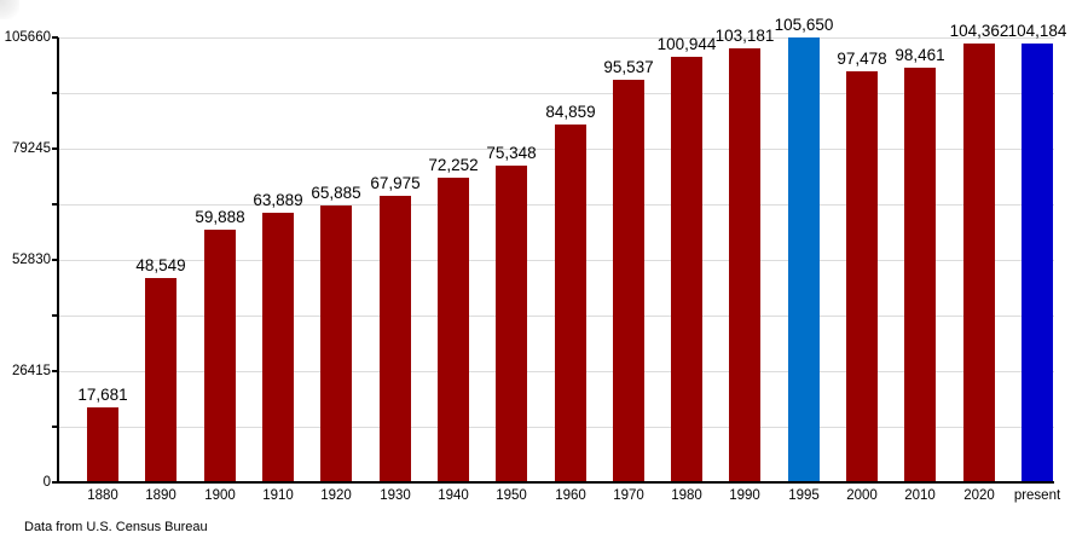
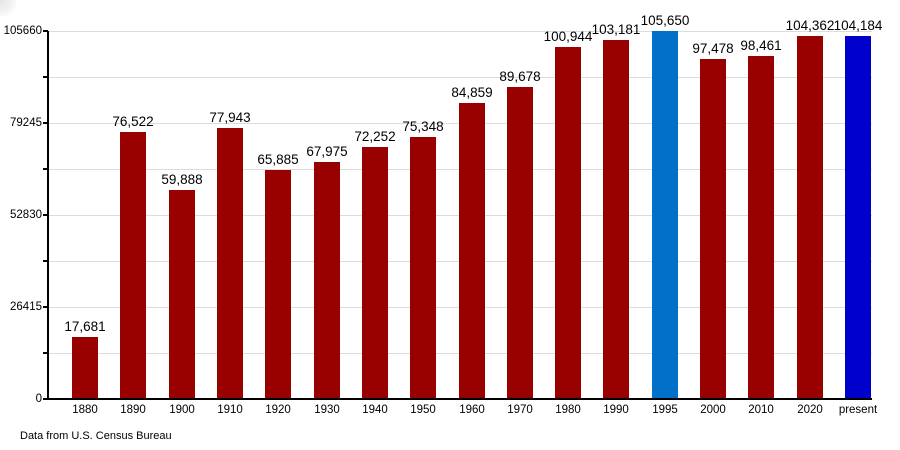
1890: 48,549 -> 76,522
1910: 63,889 -> 77,943
1970: 95,537 -> 89,678
